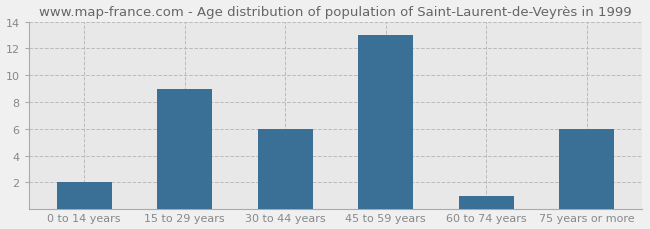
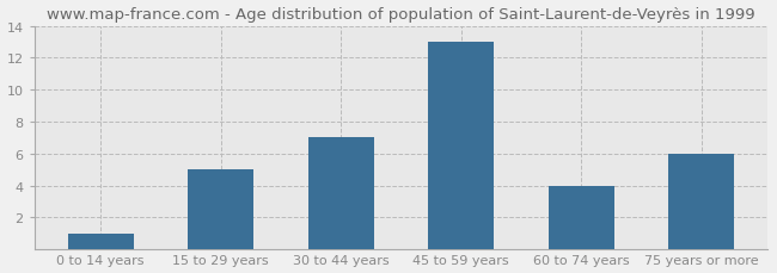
0 to 14 years: 2 -> 1
15 to 29 years: 9 -> 5
30 to 44 years: 6 -> 7
60 to 74 years: 1 -> 4
